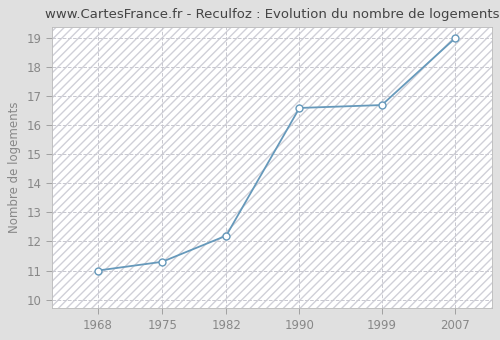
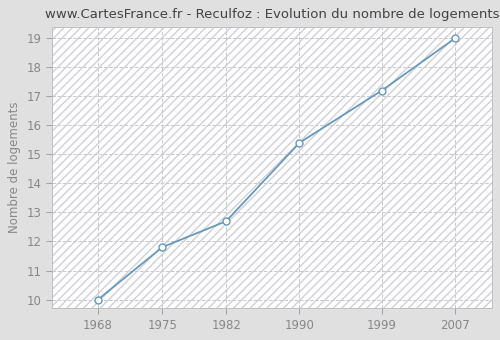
1968: 11.0 -> 10.0
1975: 11.3 -> 11.8
1982: 12.2 -> 12.7
1990: 16.6 -> 15.4
1999: 16.7 -> 17.2
